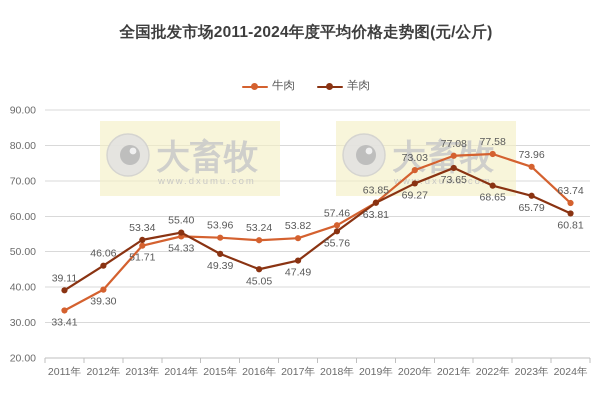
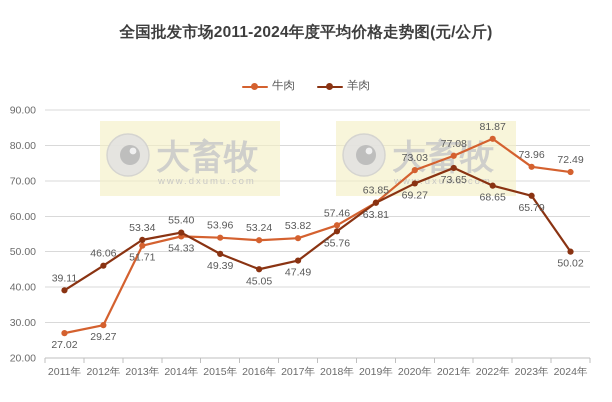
牛肉/2011年: 33.41 -> 27.02
牛肉/2012年: 39.30 -> 29.27
牛肉/2022年: 77.58 -> 81.87
牛肉/2024年: 63.74 -> 72.49
羊肉/2024年: 60.81 -> 50.02
